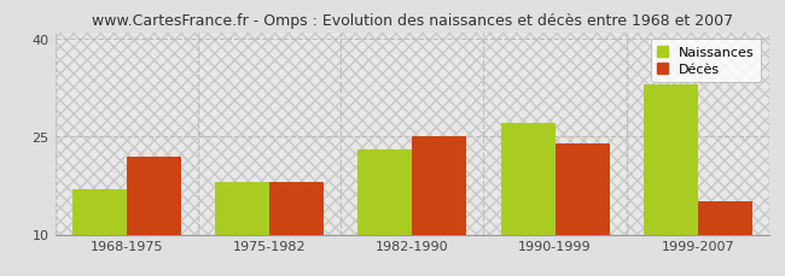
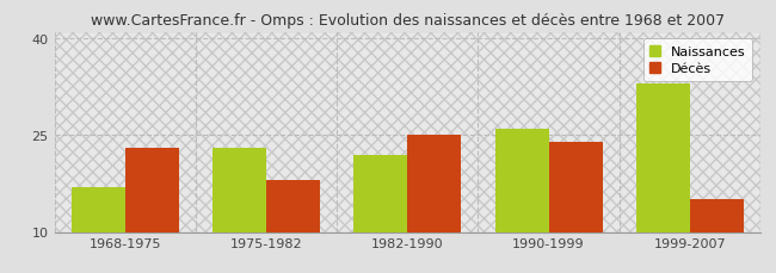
Décès/1968-1975: 22 -> 23
Naissances/1975-1982: 18 -> 23
Naissances/1982-1990: 23 -> 22
Naissances/1990-1999: 27 -> 26
